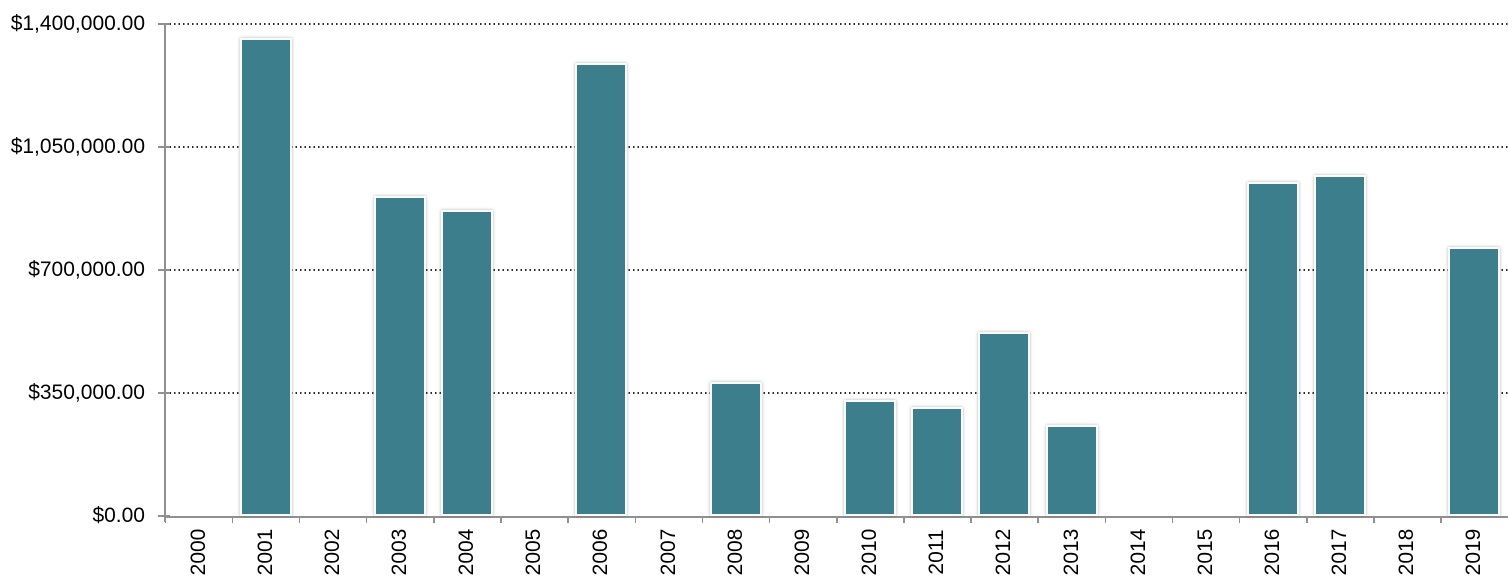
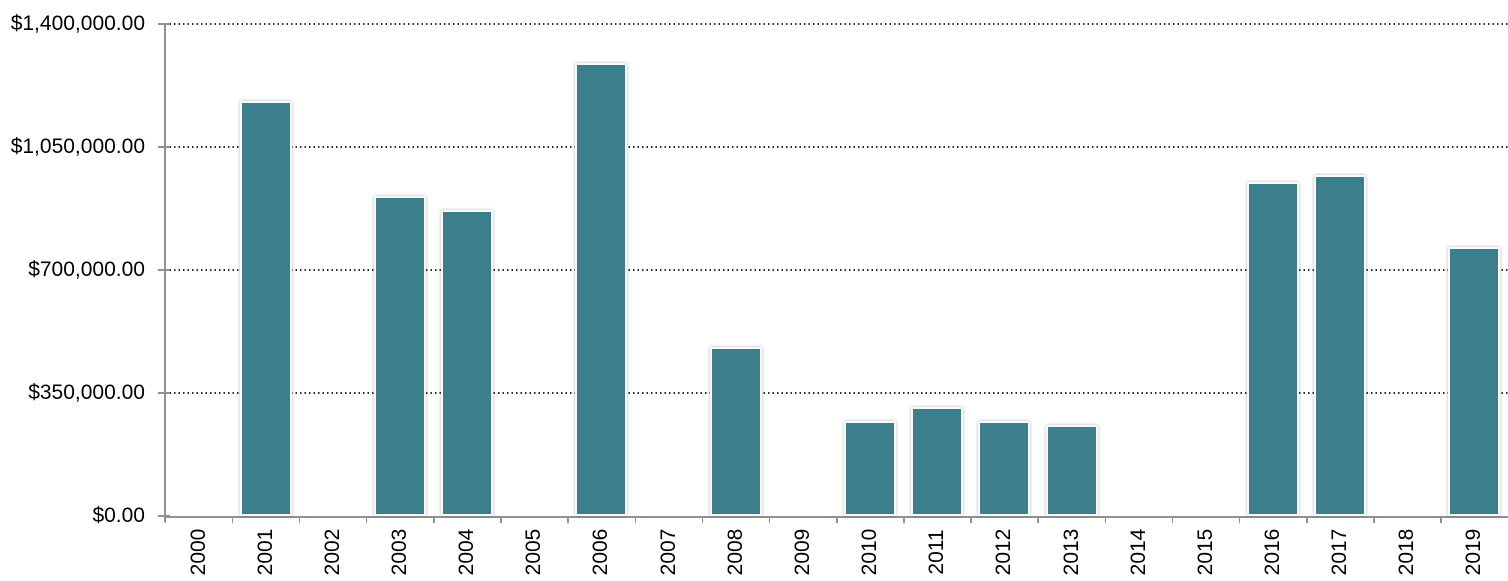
2001: $1360000 -> $1180000
2008: $380000 -> $480000
2010: $330000 -> $270000
2012: $520000 -> $270000
